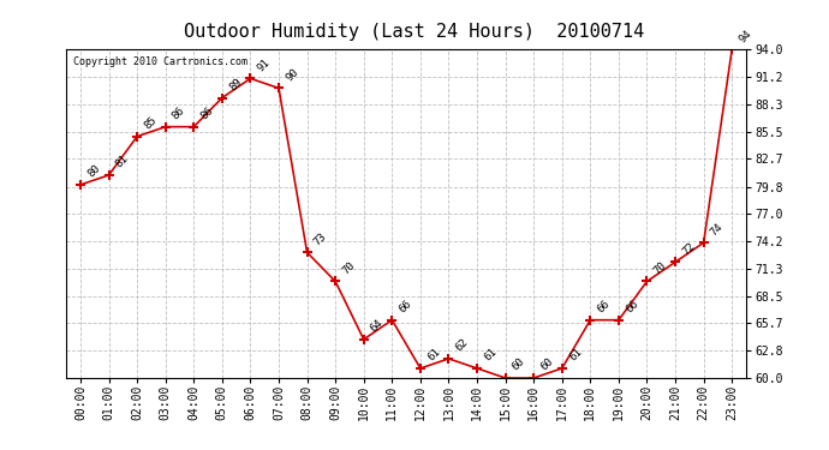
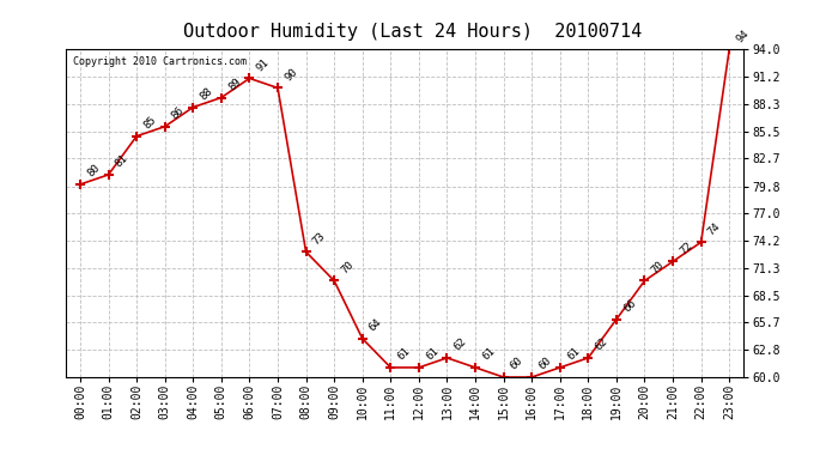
04:00: 86 -> 88
11:00: 66 -> 61
18:00: 66 -> 62
